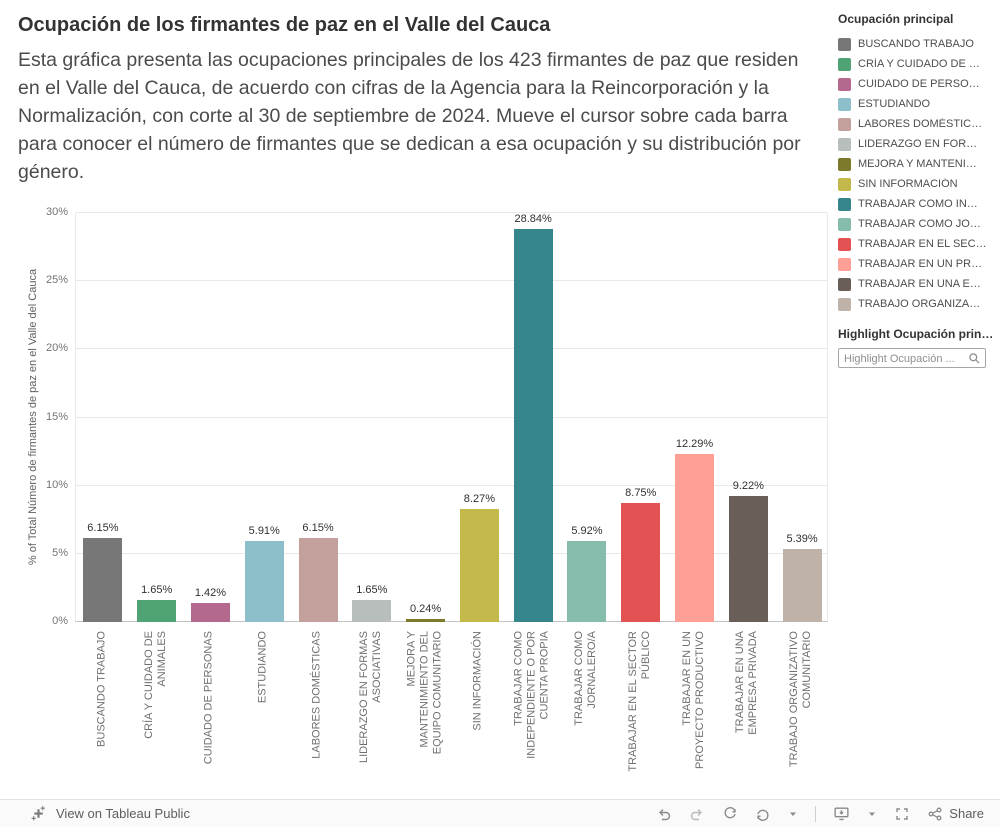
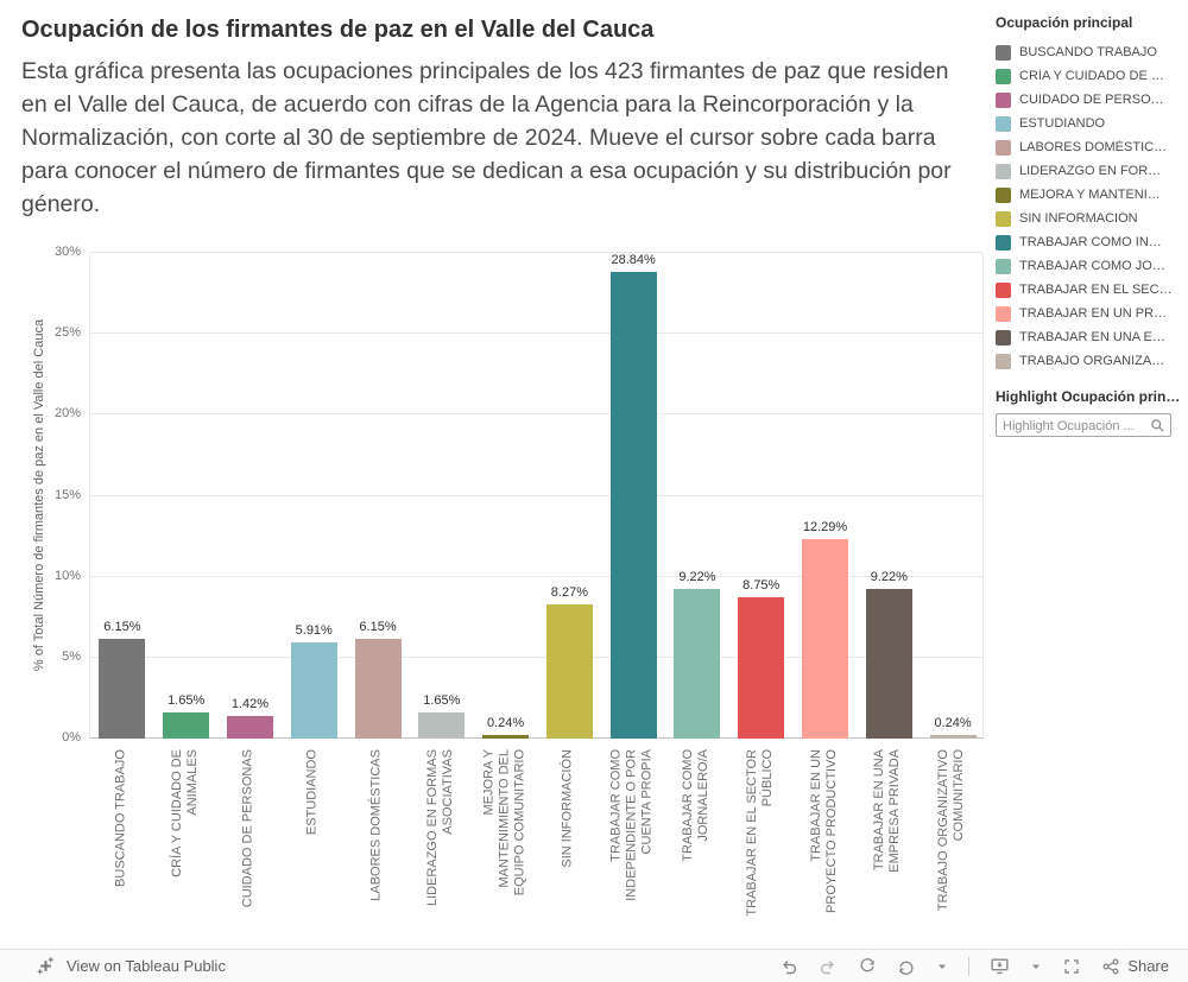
TRABAJAR COMO JORNALERO/A: 5.92% -> 9.22%
TRABAJO ORGANIZATIVO COMUNITARIO: 5.39% -> 0.24%
